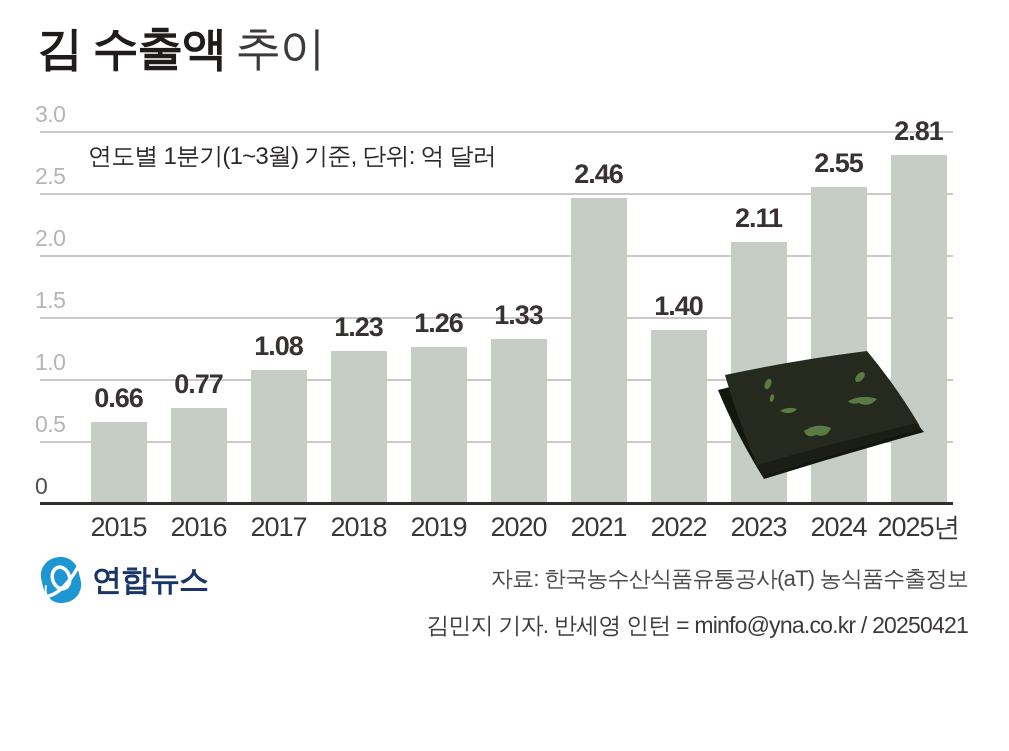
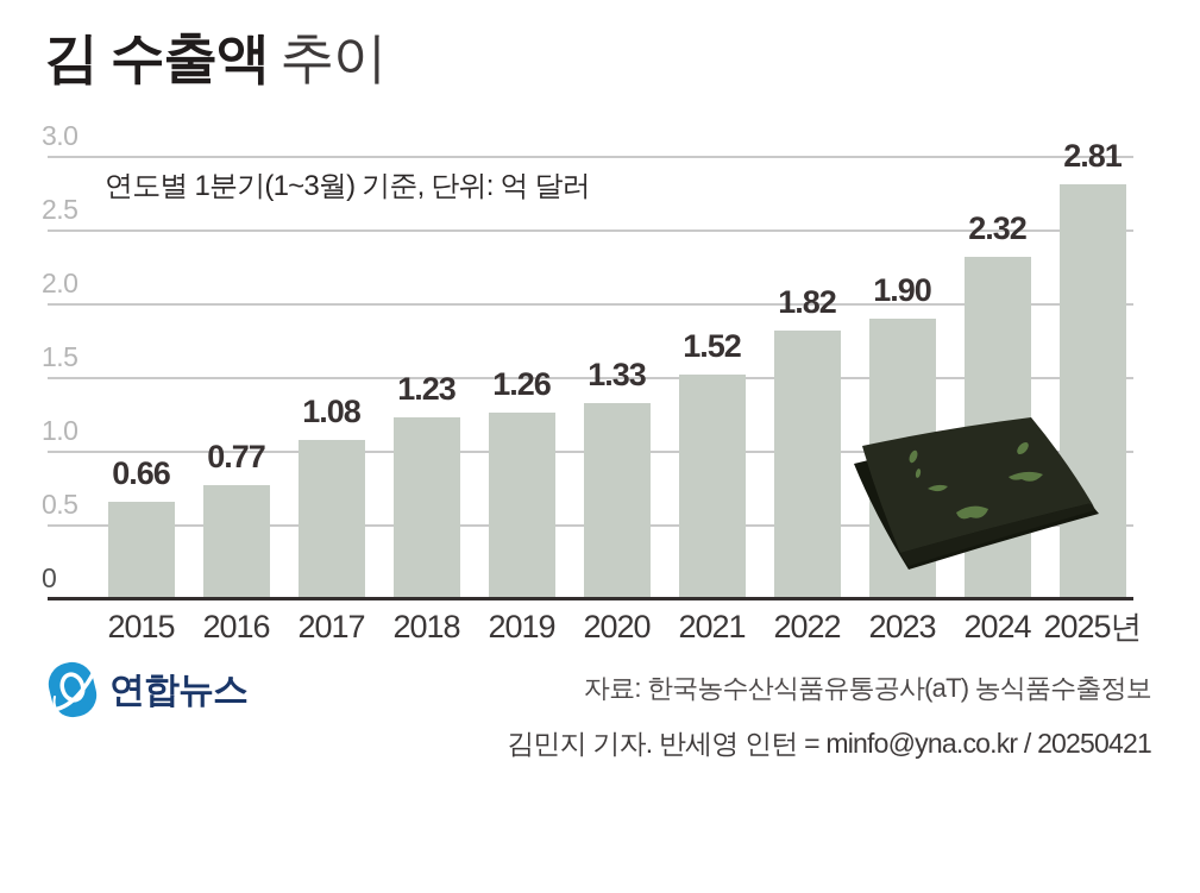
2021: 2.46 -> 1.52
2022: 1.40 -> 1.82
2023: 2.11 -> 1.90
2024: 2.55 -> 2.32
